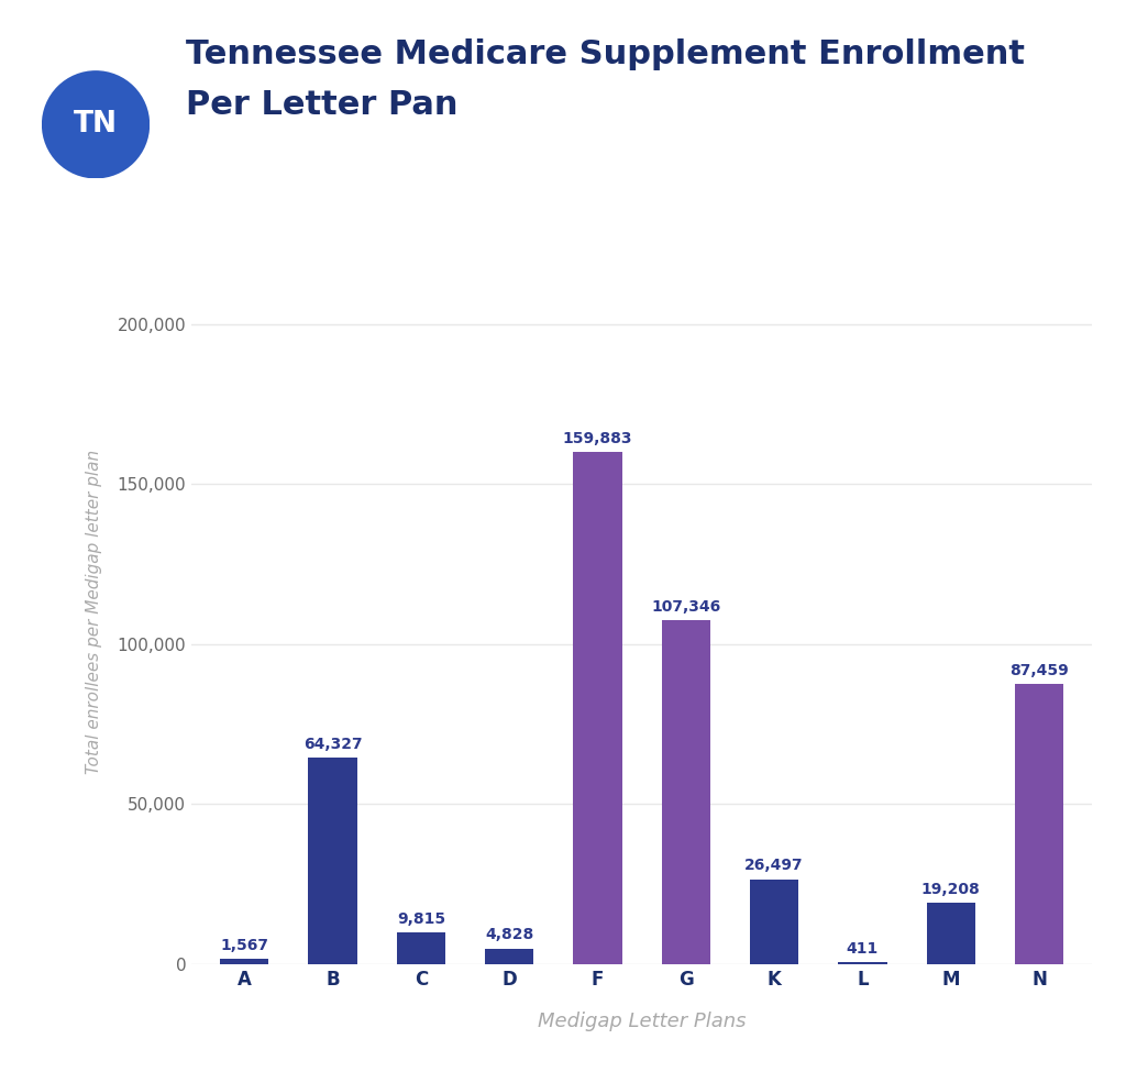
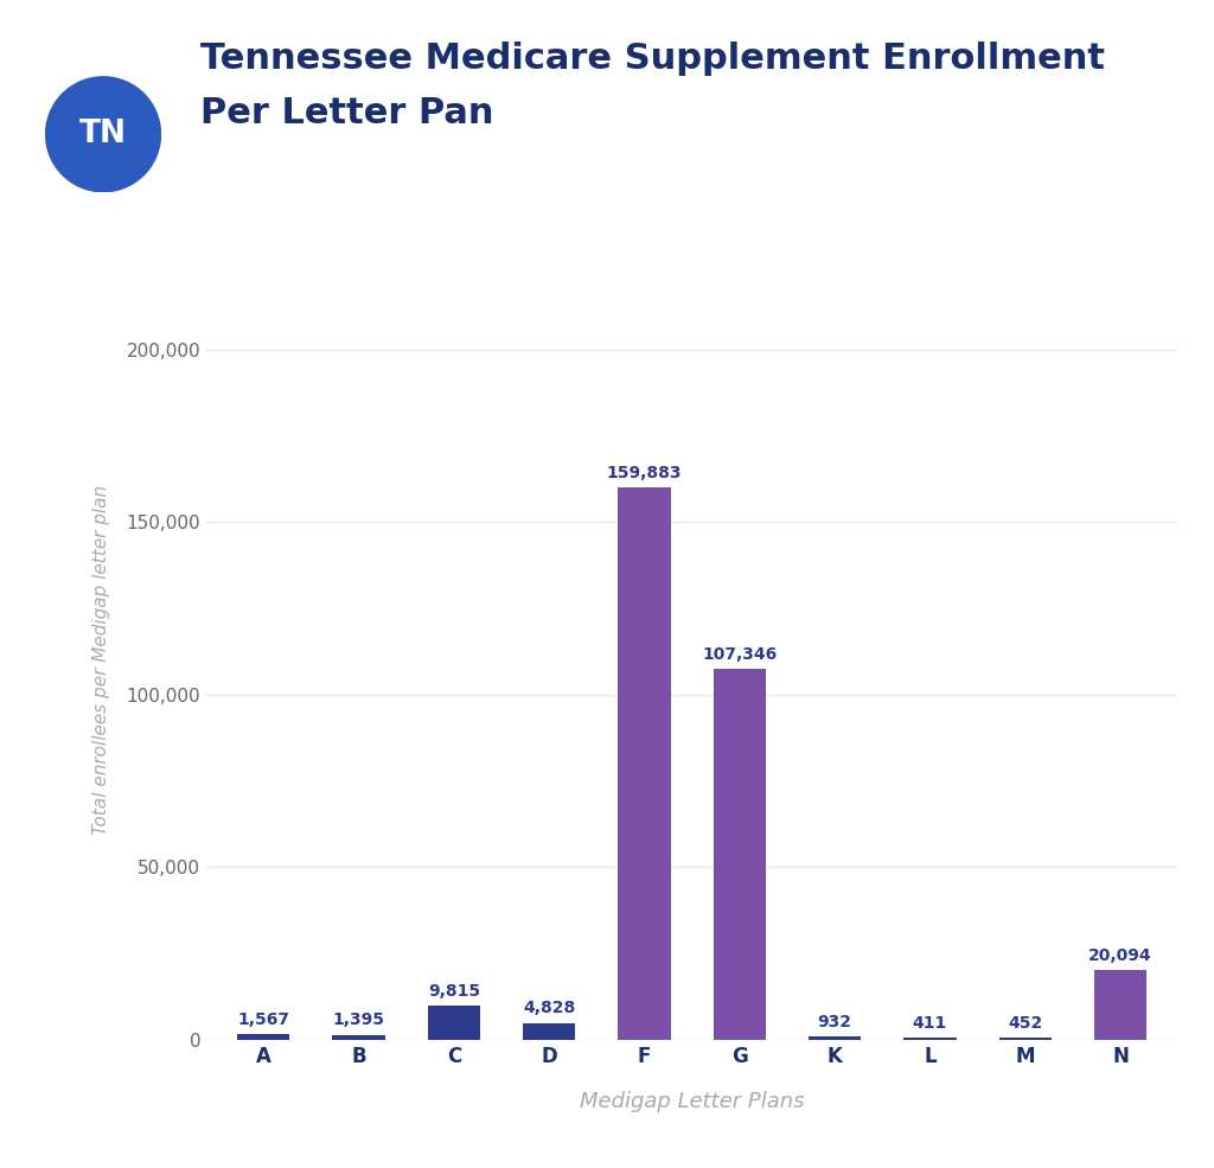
B: 64,327 -> 1,395
K: 26,497 -> 932
M: 19,208 -> 452
N: 87,459 -> 20,094
